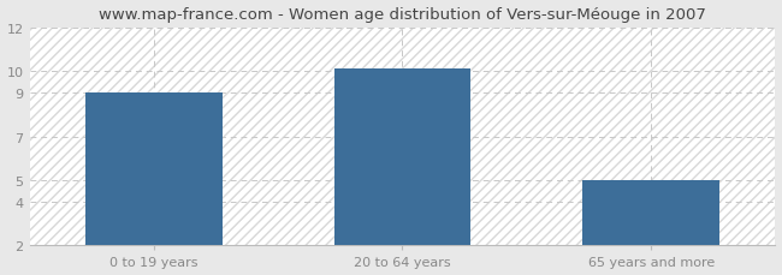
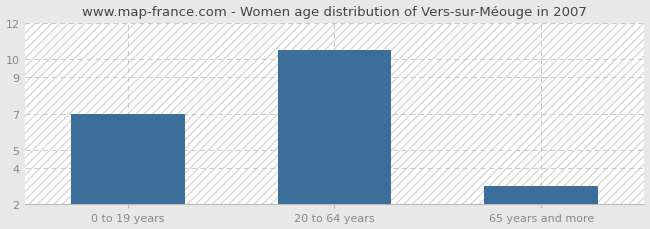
0 to 19 years: 9.0 -> 7.0
20 to 64 years: 10.1 -> 10.5
65 years and more: 5.0 -> 3.0
